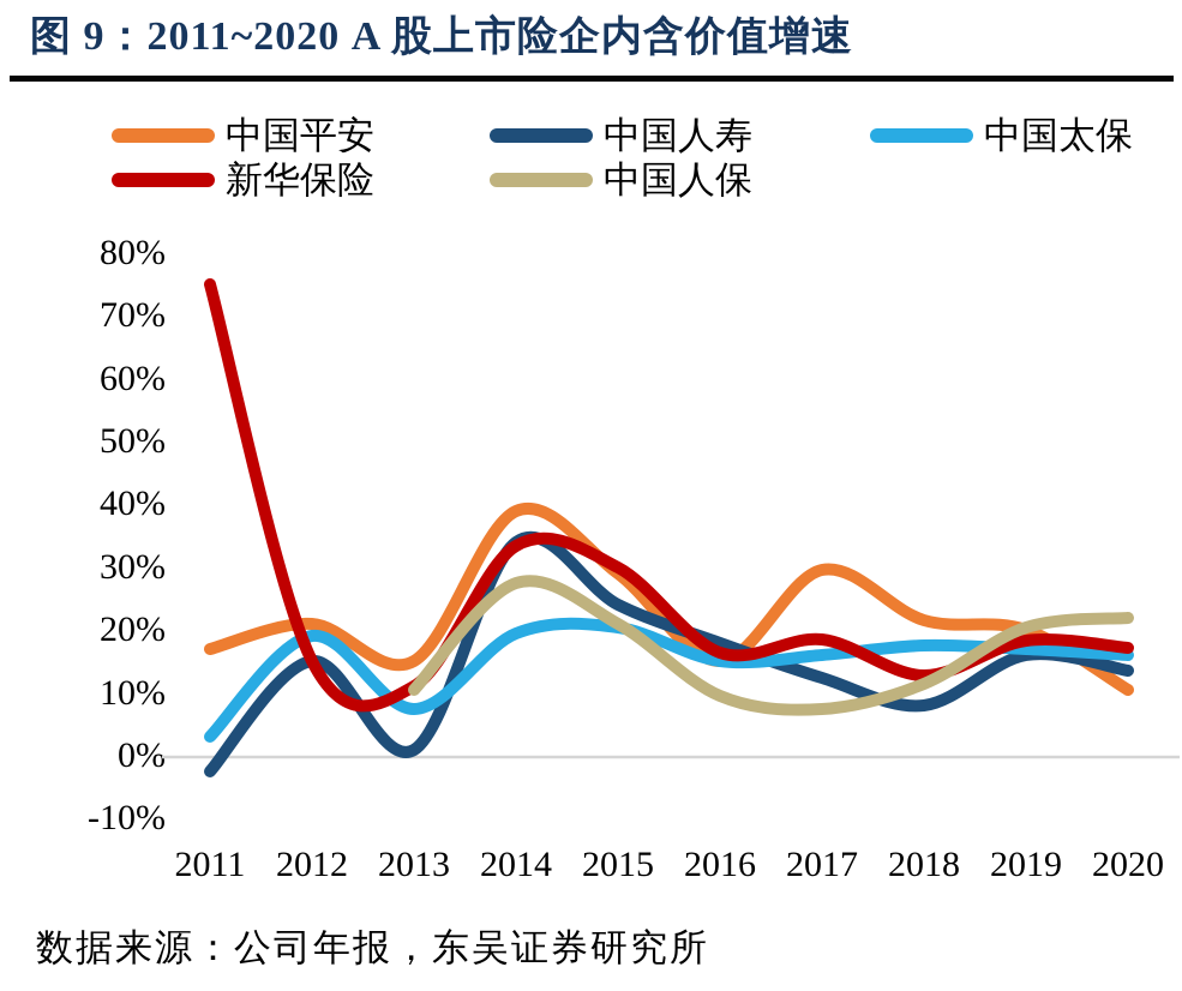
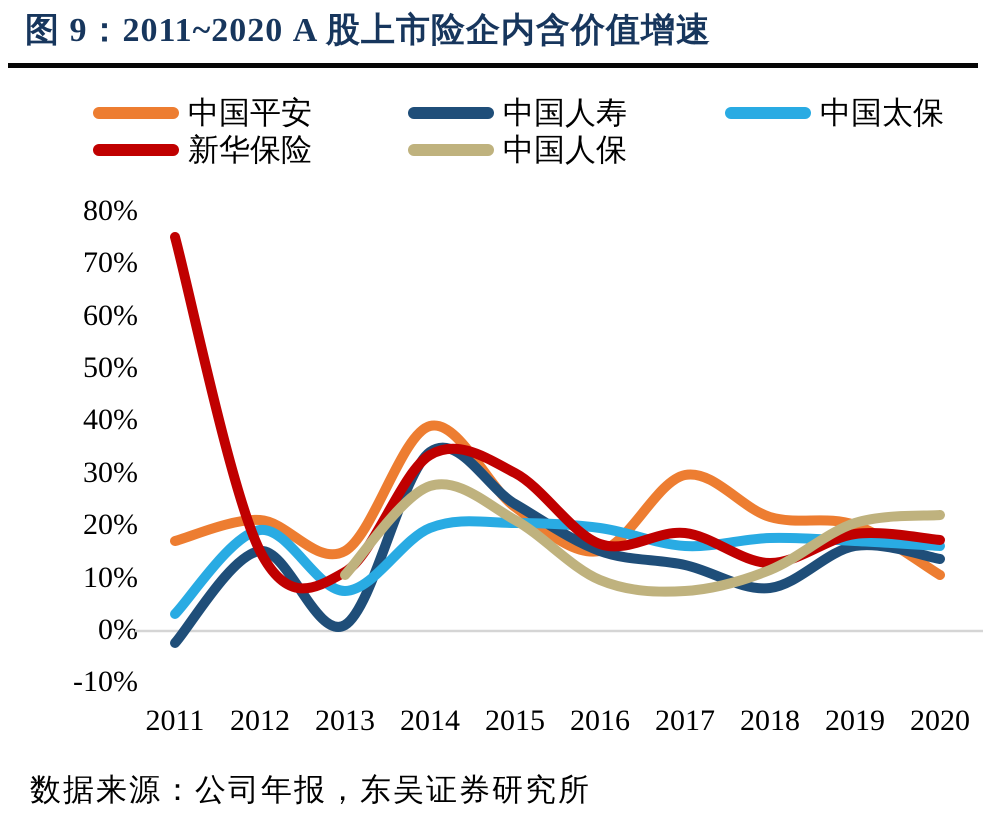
中国平安/2015: 29% -> 24%
中国人寿/2016: 18% -> 15%
中国太保/2016: 15% -> 20%
